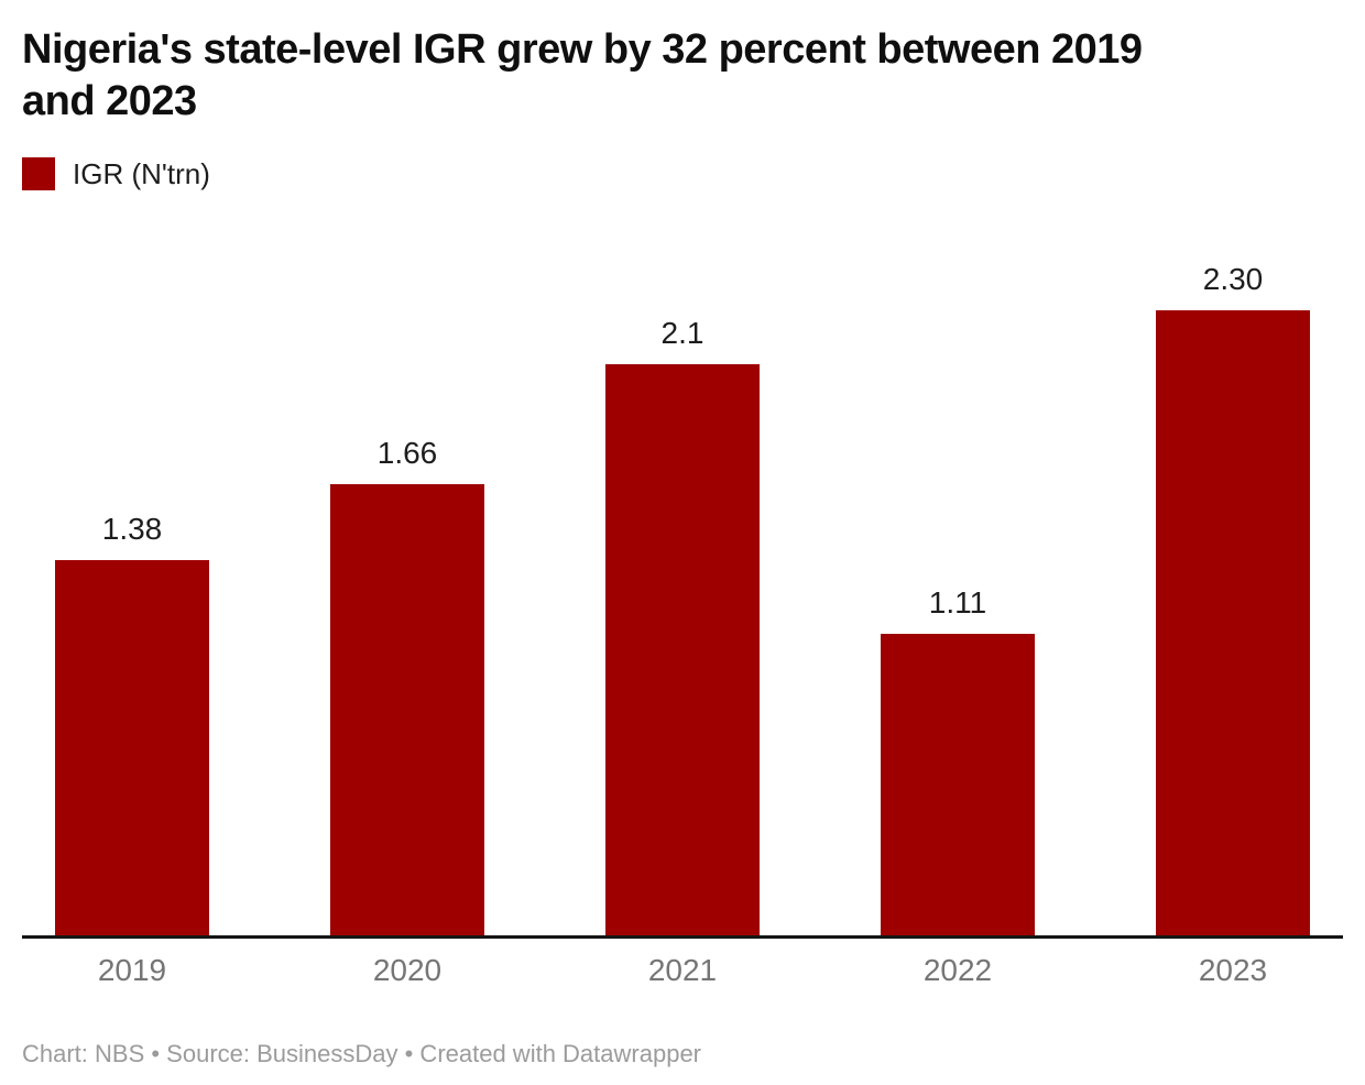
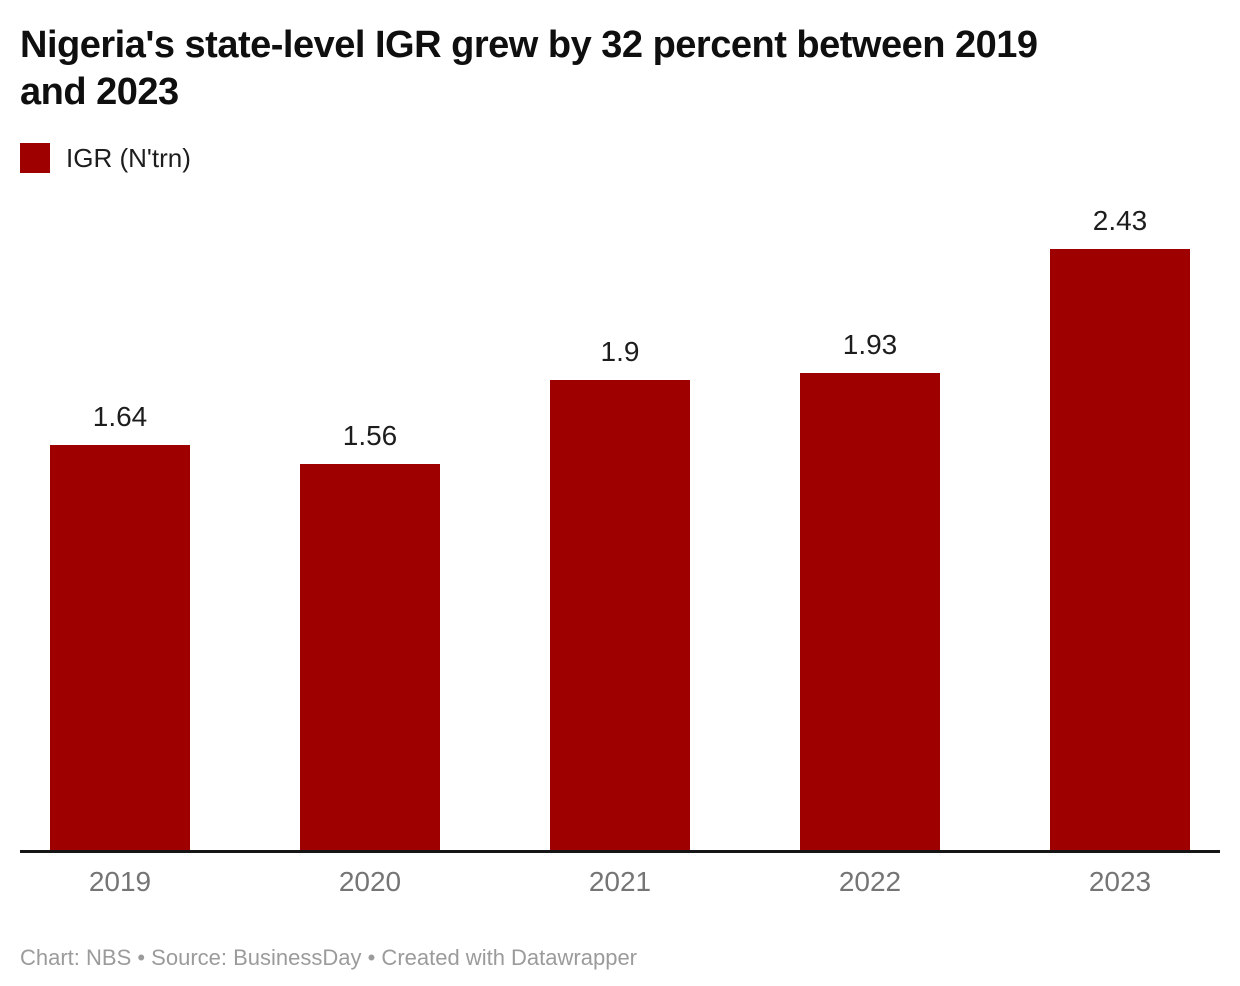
2019: 1.38 -> 1.64
2020: 1.66 -> 1.56
2021: 2.1 -> 1.9
2022: 1.11 -> 1.93
2023: 2.30 -> 2.43
